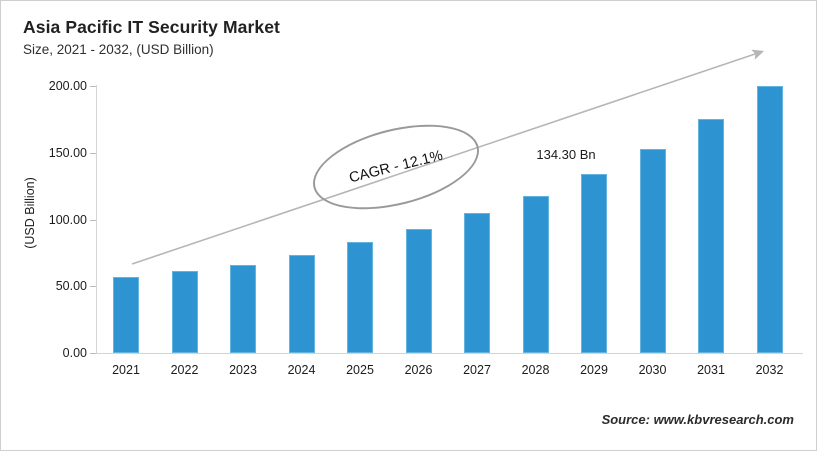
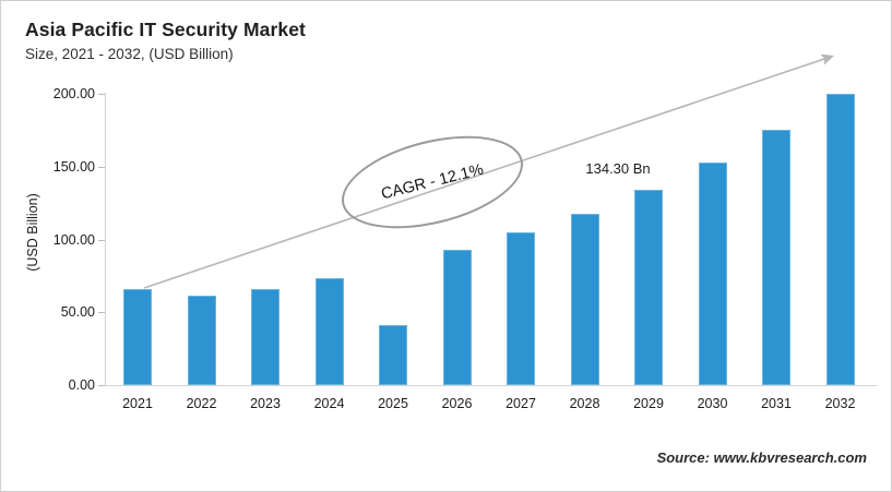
2021: 57 -> 66
2025: 83 -> 41
